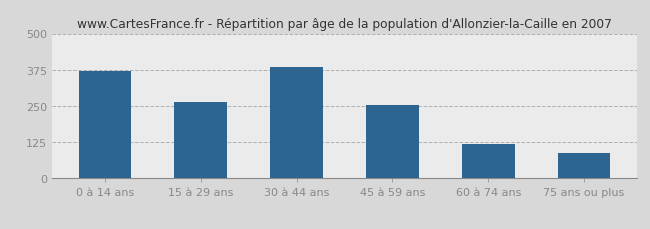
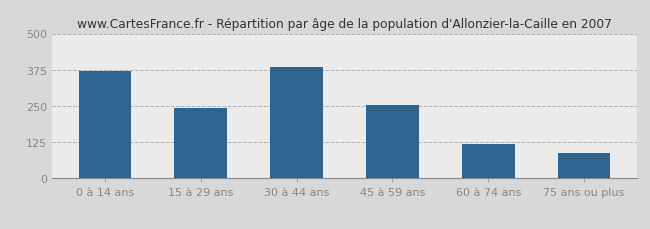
15 à 29 ans: 265 -> 243
